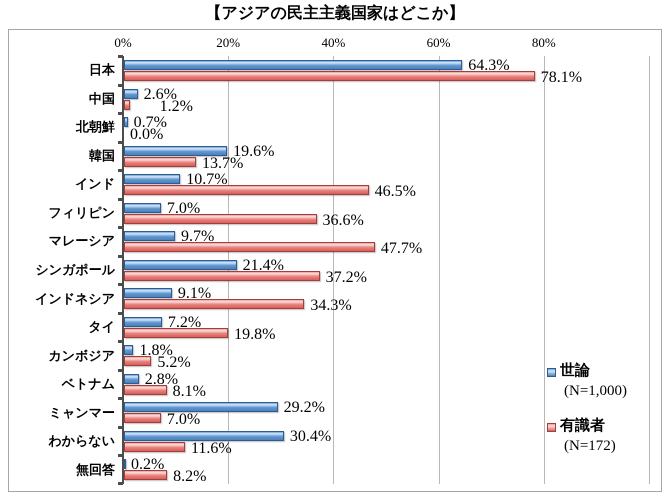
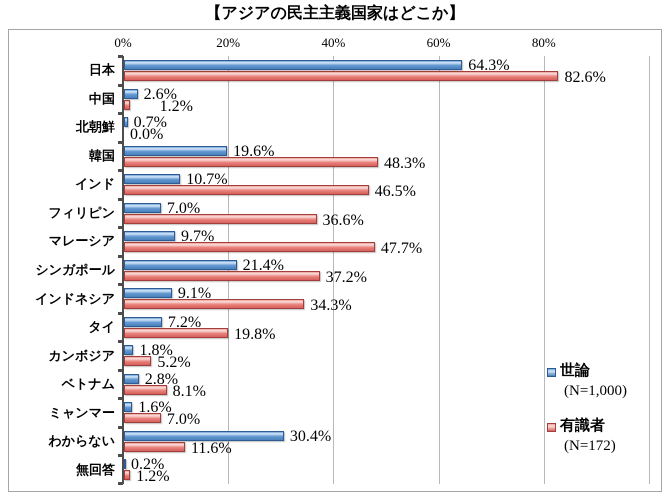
有識者/日本: 78.1% -> 82.6%
有識者/韓国: 13.7% -> 48.3%
世論/ミャンマー: 29.2% -> 1.6%
有識者/無回答: 8.2% -> 1.2%
